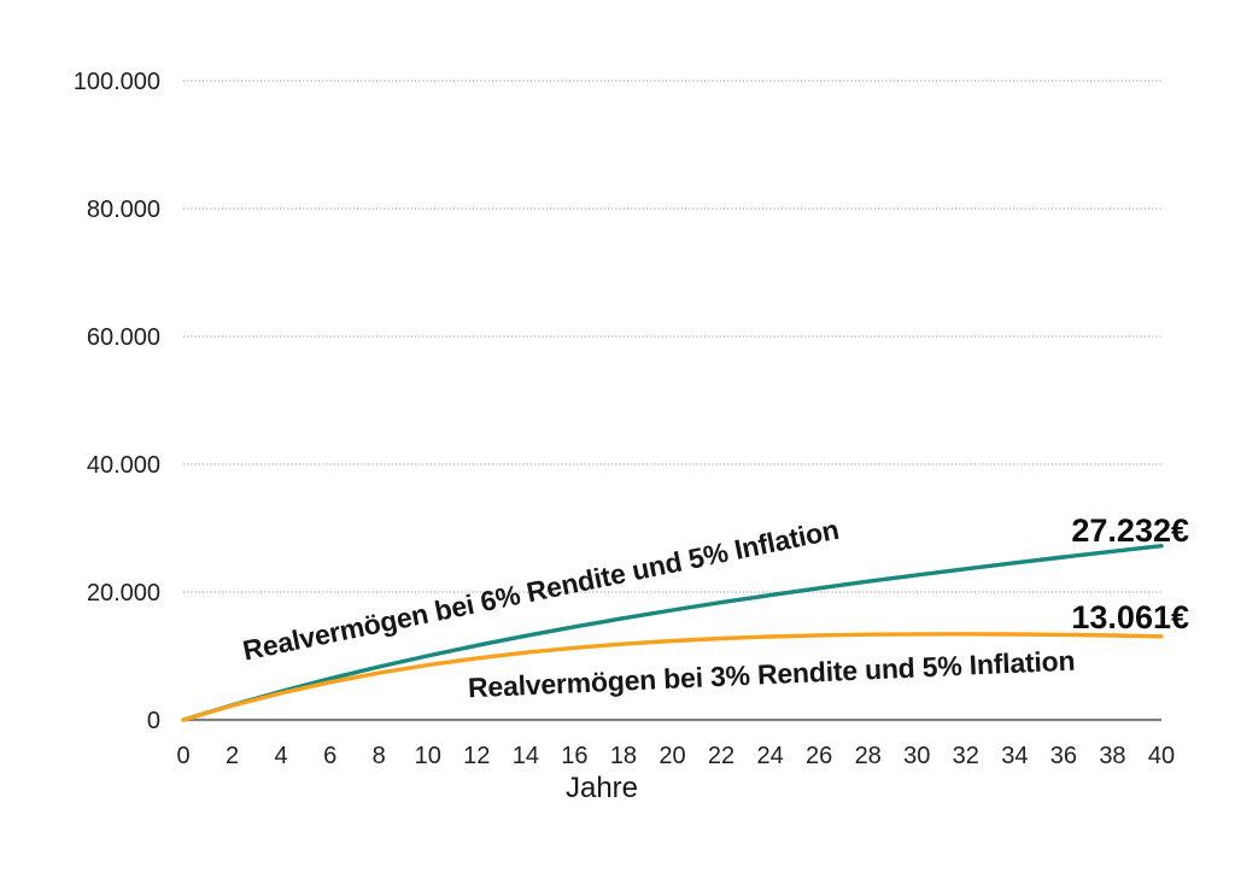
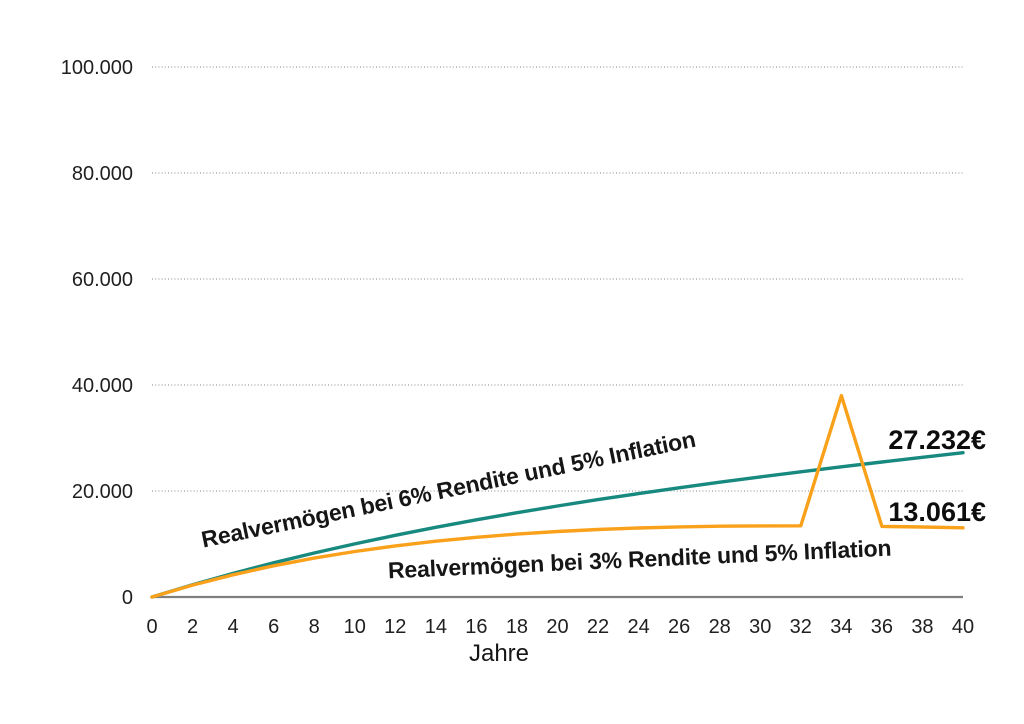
Realvermögen bei 3% Rendite und 5% Inflation/34: 13000 -> 38000
